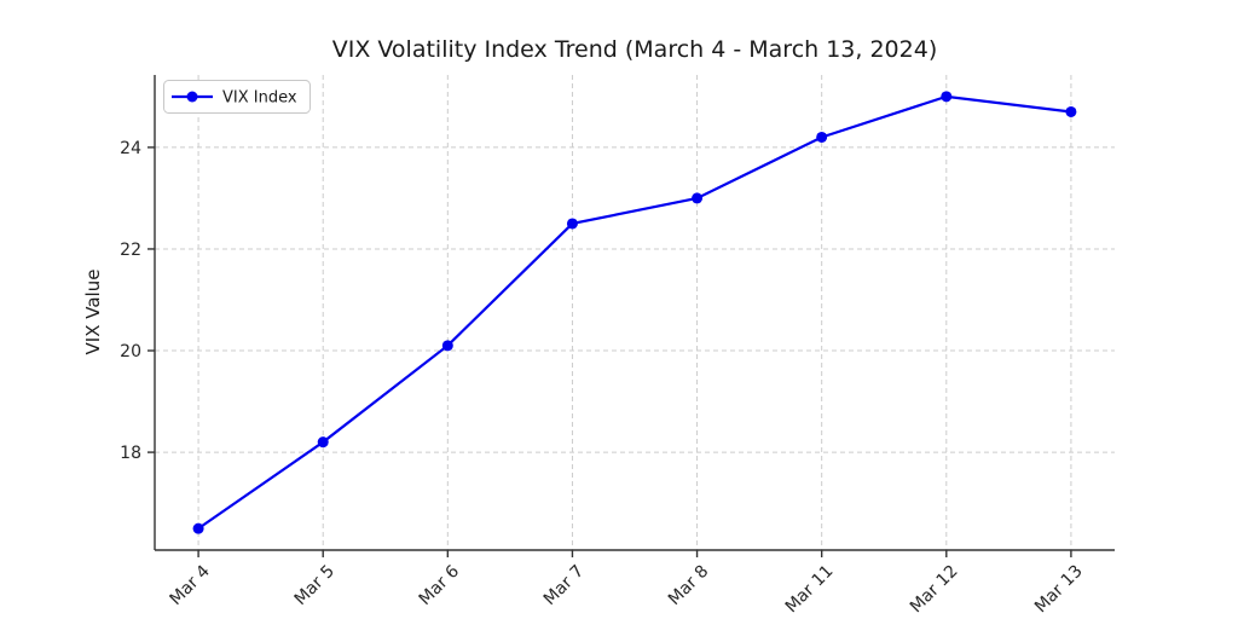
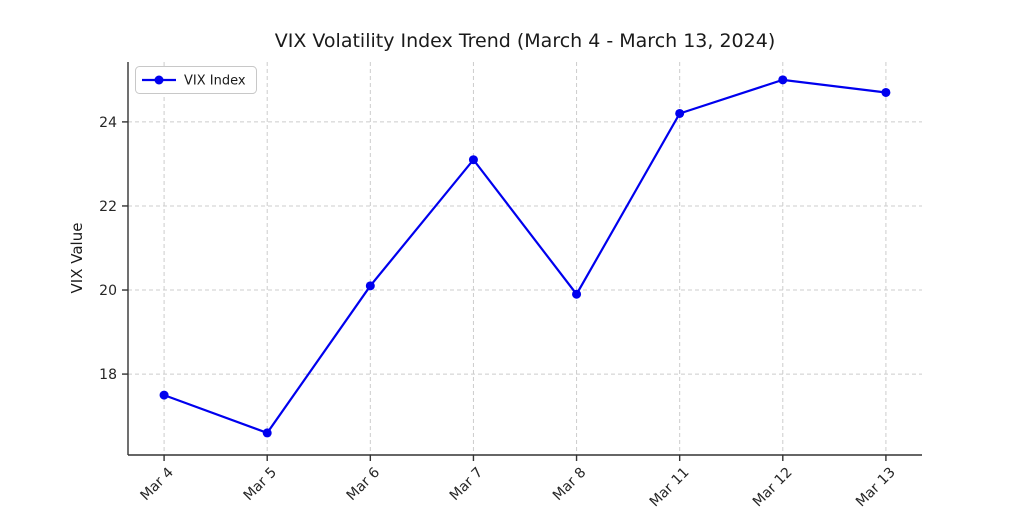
Mar 4: 16.5 -> 17.5
Mar 5: 18.2 -> 16.6
Mar 7: 22.5 -> 23.1
Mar 8: 23.0 -> 19.9
